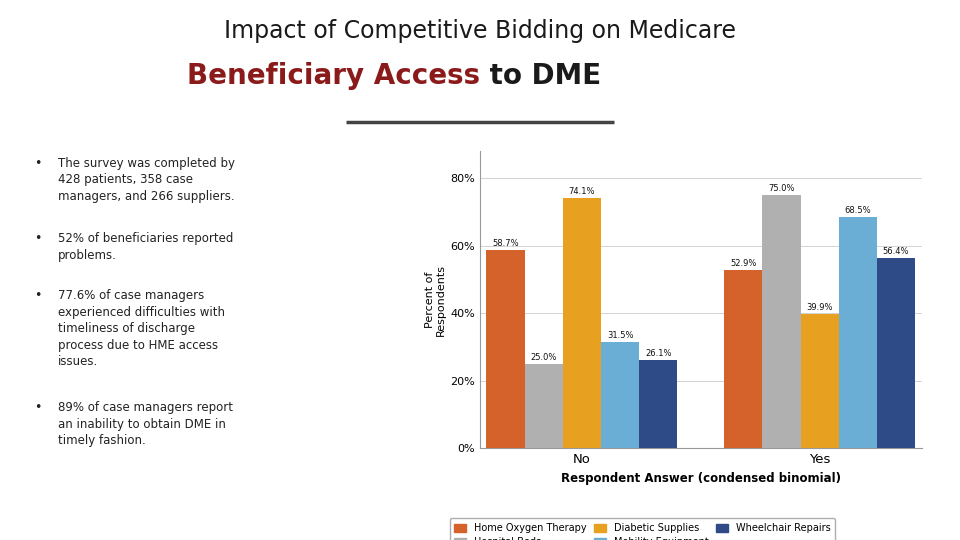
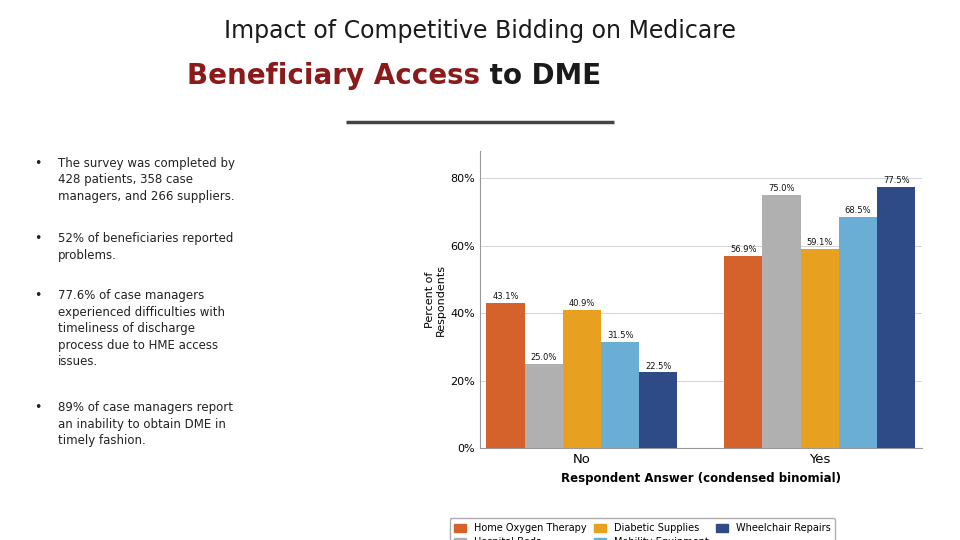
Home Oxygen Therapy/No: 58.7% -> 43.1%
Diabetic Supplies/No: 74.1% -> 40.9%
Wheelchair Repairs/No: 26.1% -> 22.5%
Home Oxygen Therapy/Yes: 52.9% -> 56.9%
Diabetic Supplies/Yes: 39.9% -> 59.1%
Wheelchair Repairs/Yes: 56.4% -> 77.5%
